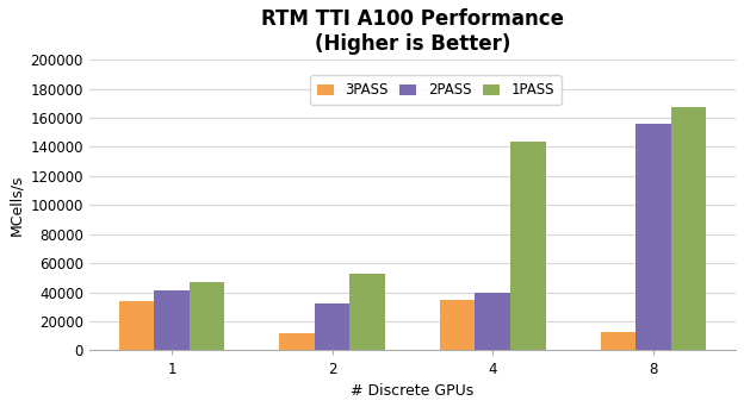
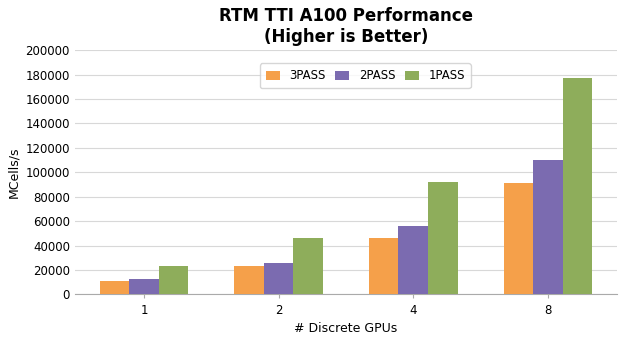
3PASS/1: 34000 -> 11000
2PASS/1: 41000 -> 13000
1PASS/1: 47000 -> 24000
3PASS/2: 12000 -> 23000
2PASS/2: 32000 -> 26000
1PASS/2: 53000 -> 46000
3PASS/4: 35000 -> 46000
2PASS/4: 40000 -> 56000
1PASS/4: 144000 -> 92000
3PASS/8: 13000 -> 91000
2PASS/8: 156000 -> 110000
1PASS/8: 167000 -> 177000
